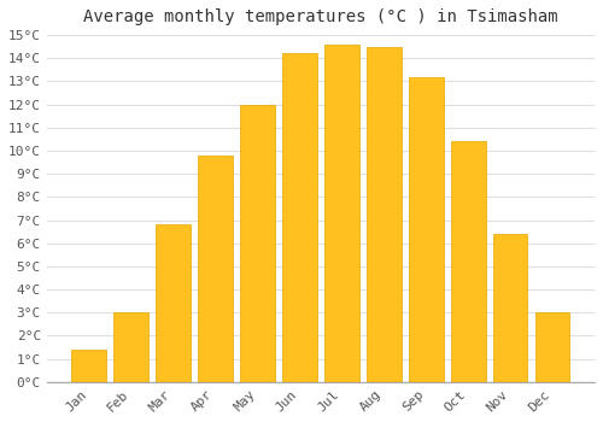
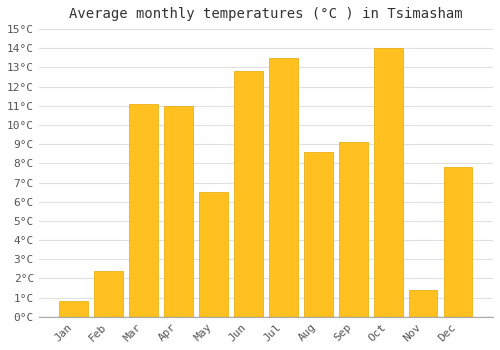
Jan: 1.4°C -> 0.8°C
Feb: 3.0°C -> 2.4°C
Mar: 6.8°C -> 11.1°C
Apr: 9.8°C -> 11.0°C
May: 12.0°C -> 6.5°C
Jun: 14.2°C -> 12.8°C
Jul: 14.6°C -> 13.5°C
Aug: 14.5°C -> 8.6°C
Sep: 13.2°C -> 9.1°C
Oct: 10.4°C -> 14.0°C
Nov: 6.4°C -> 1.4°C
Dec: 3.0°C -> 7.8°C
